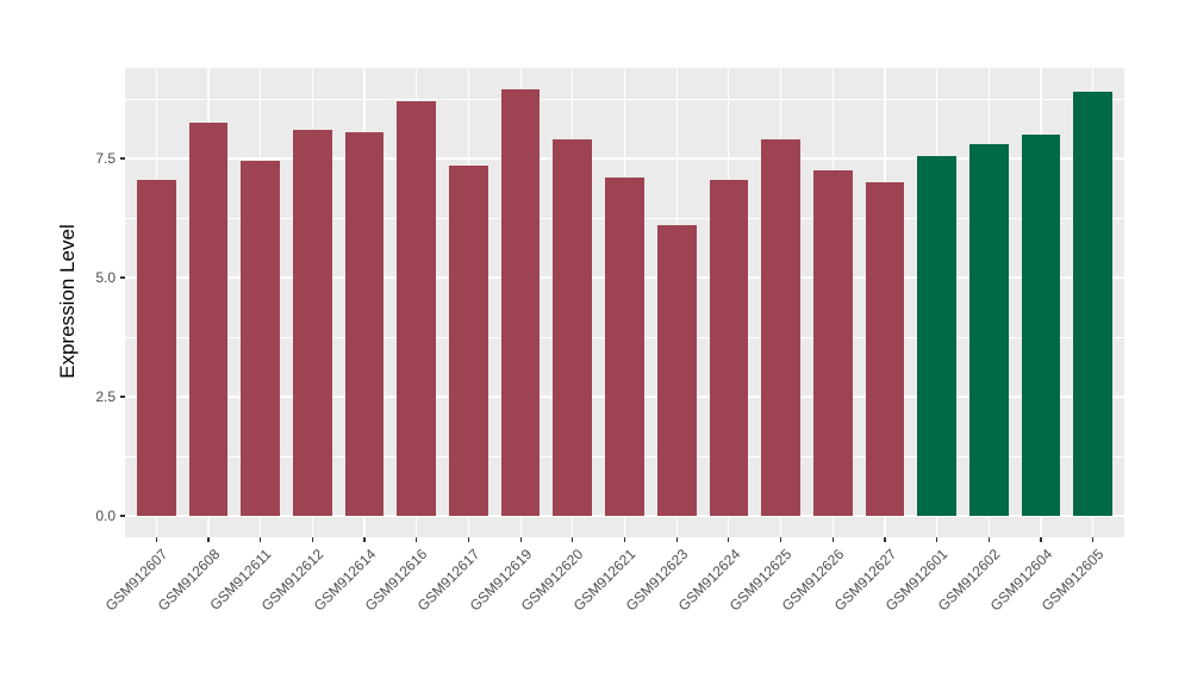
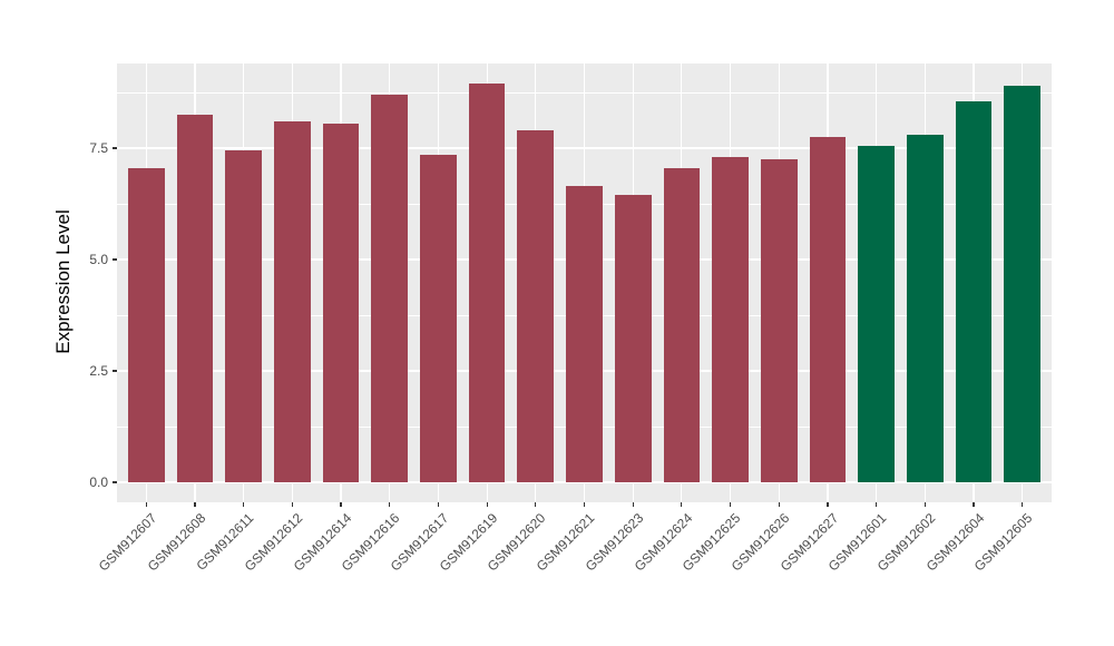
GSM912621: 7.1 -> 6.7
GSM912623: 6.1 -> 6.5
GSM912625: 7.9 -> 7.3
GSM912627: 7.0 -> 7.8
GSM912604: 8.0 -> 8.6
